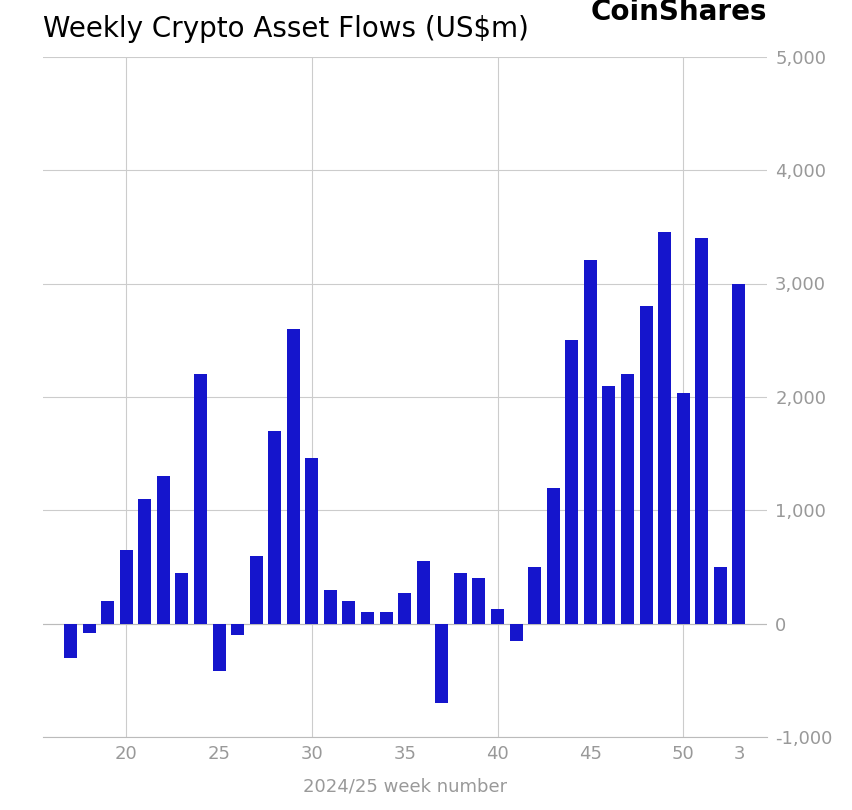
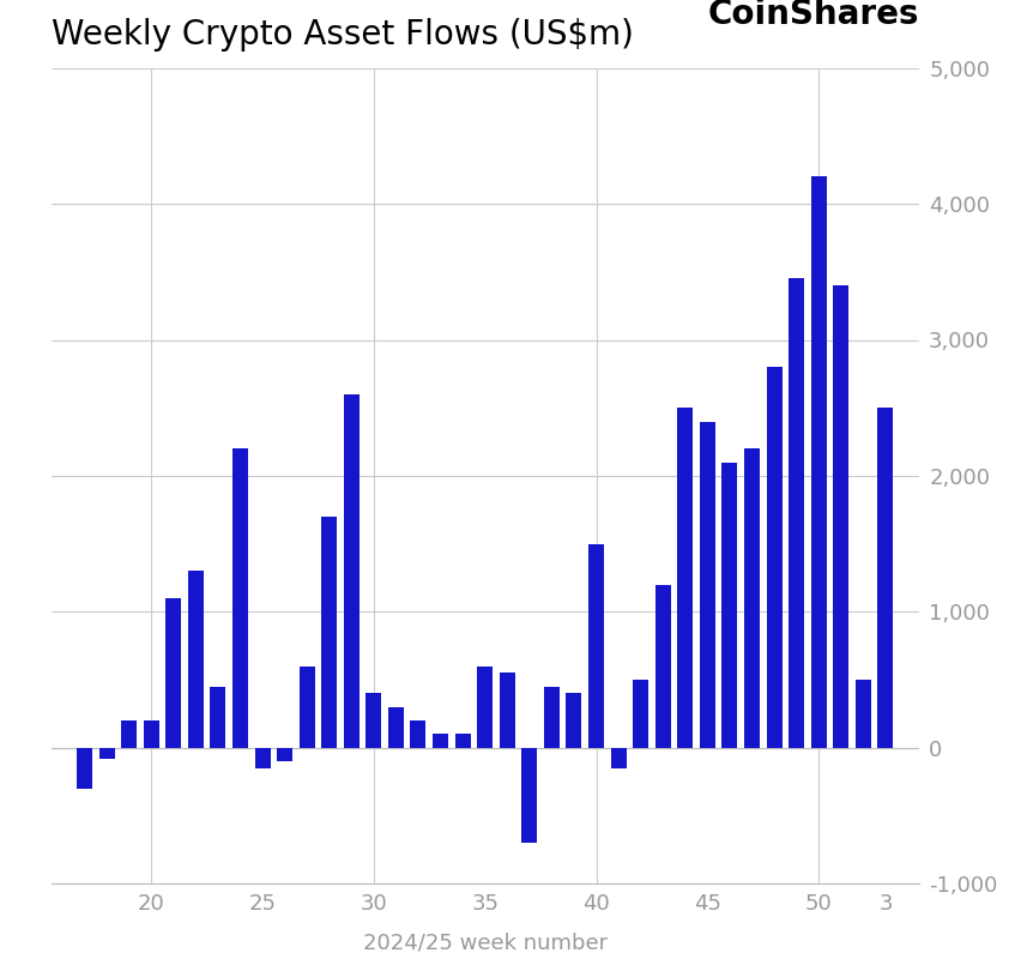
20: 650 -> 200
25: -420 -> -150
30: 1,460 -> 400
35: 270 -> 600
40: 130 -> 1,500
45: 3,210 -> 2,400
50: 2,030 -> 4,200
3: 3,000 -> 2,500
